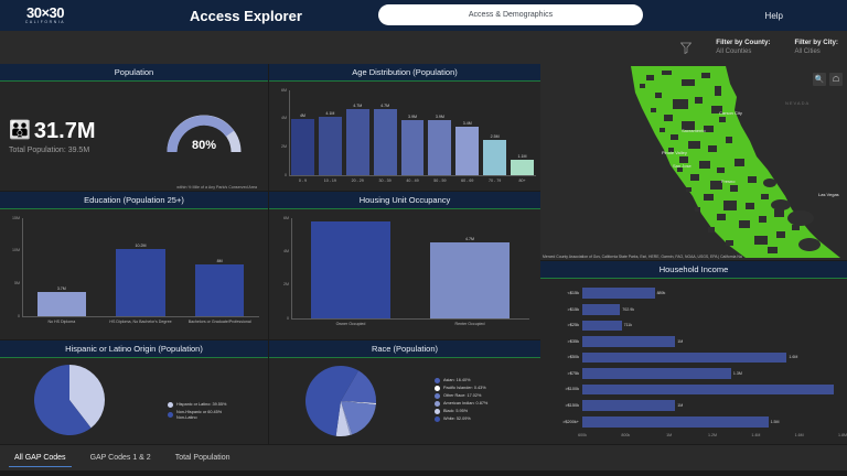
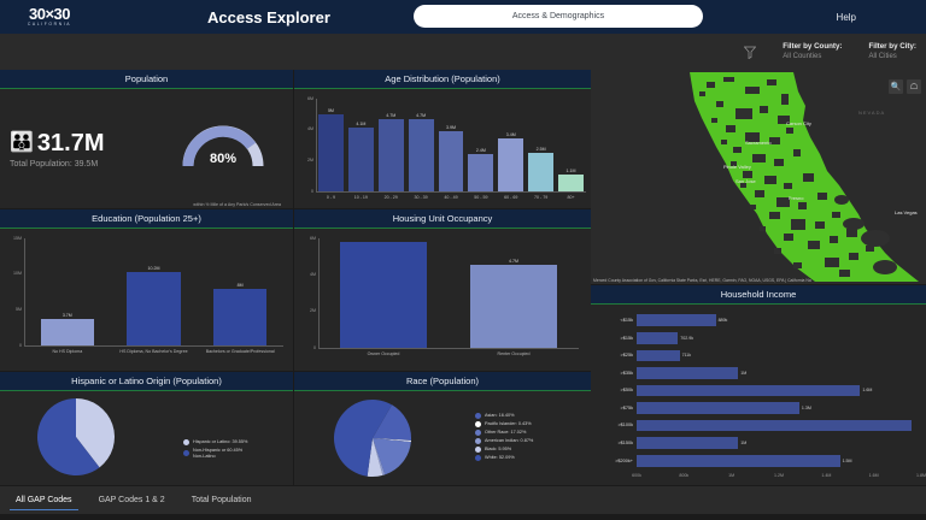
Age Distribution (Population)/0 - 9: 4M -> 5M
Age Distribution (Population)/50 - 59: 3.9M -> 2.4M
